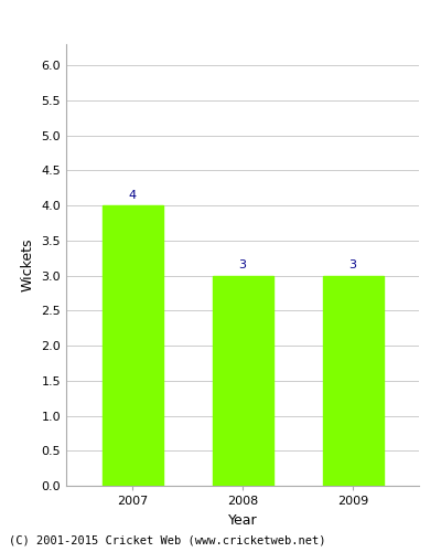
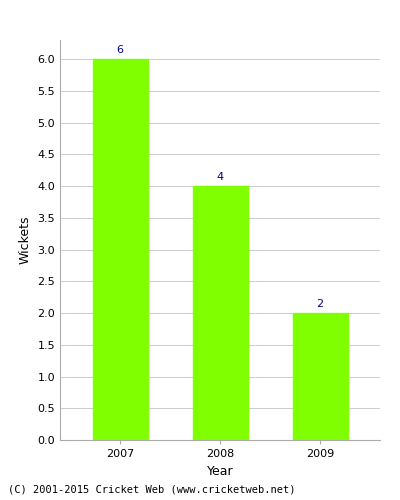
2007: 4 -> 6
2008: 3 -> 4
2009: 3 -> 2
